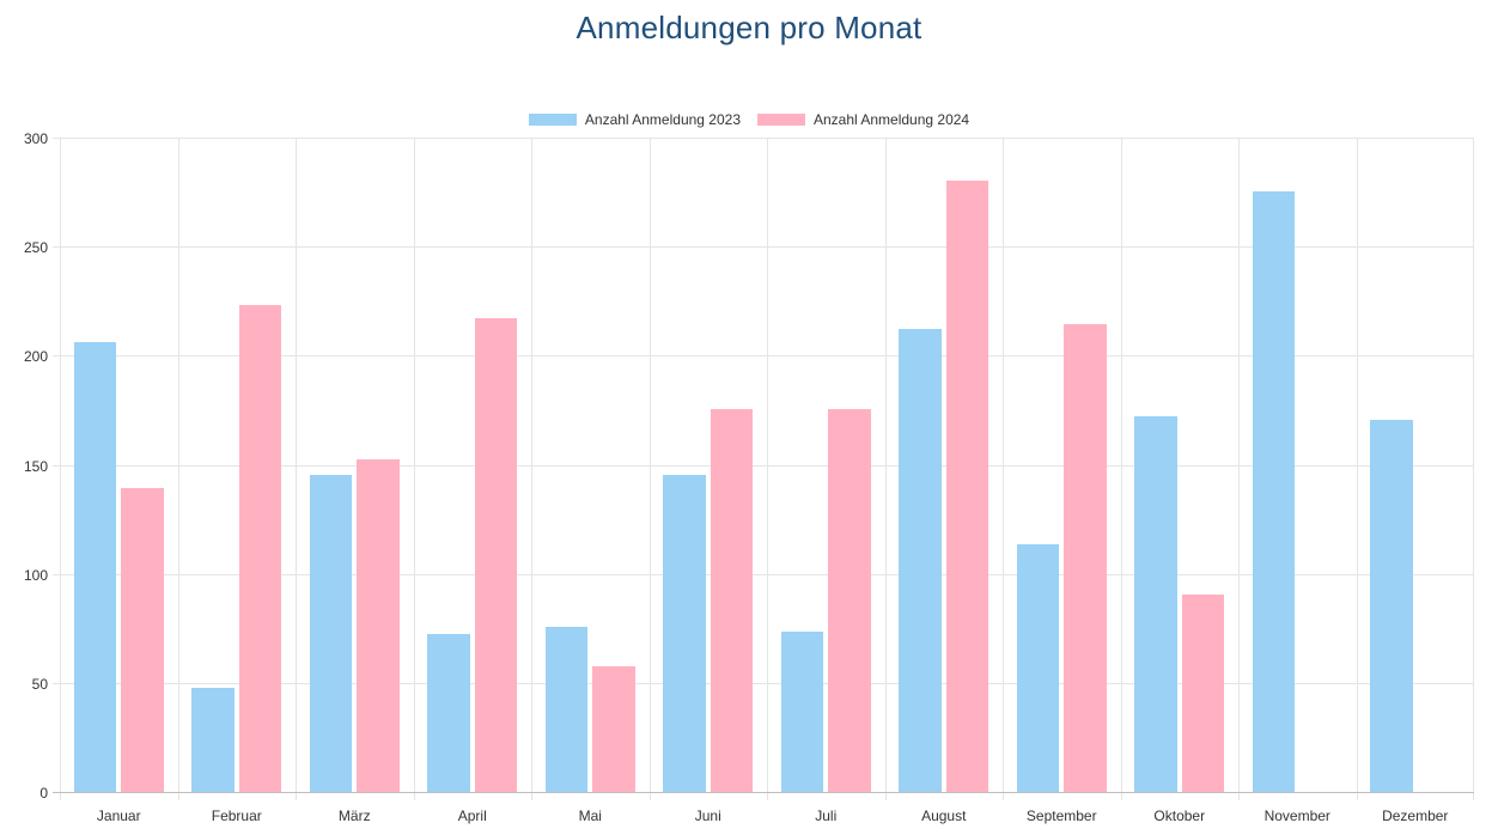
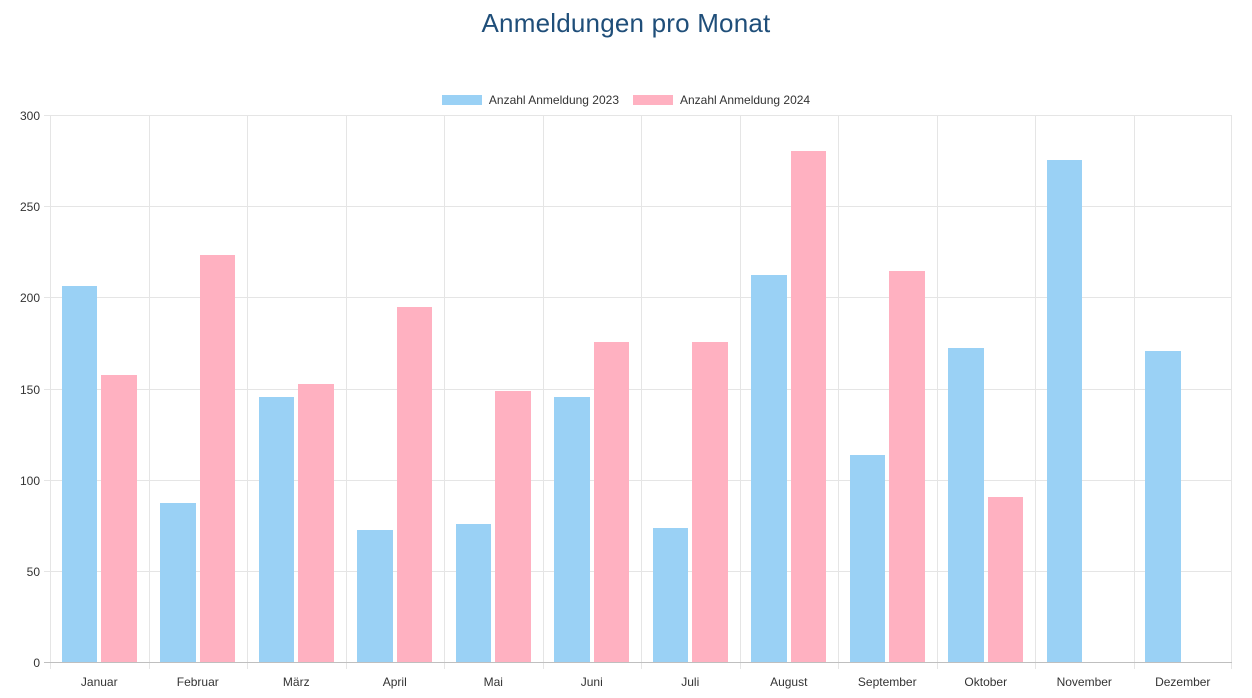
Anzahl Anmeldung 2024/Januar: 140 -> 158
Anzahl Anmeldung 2023/Februar: 48 -> 88
Anzahl Anmeldung 2024/April: 218 -> 195
Anzahl Anmeldung 2024/Mai: 58 -> 149
